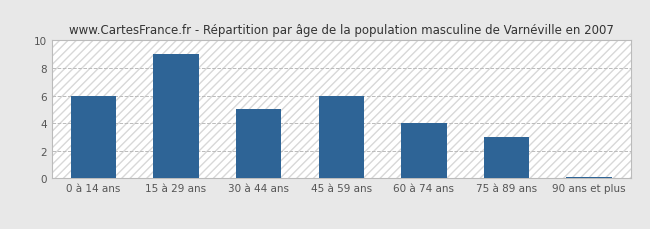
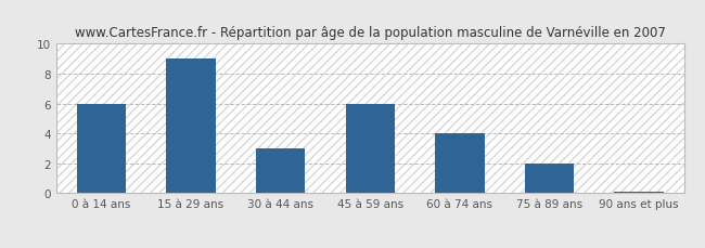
30 à 44 ans: 5.0 -> 3.0
75 à 89 ans: 3.0 -> 2.0
